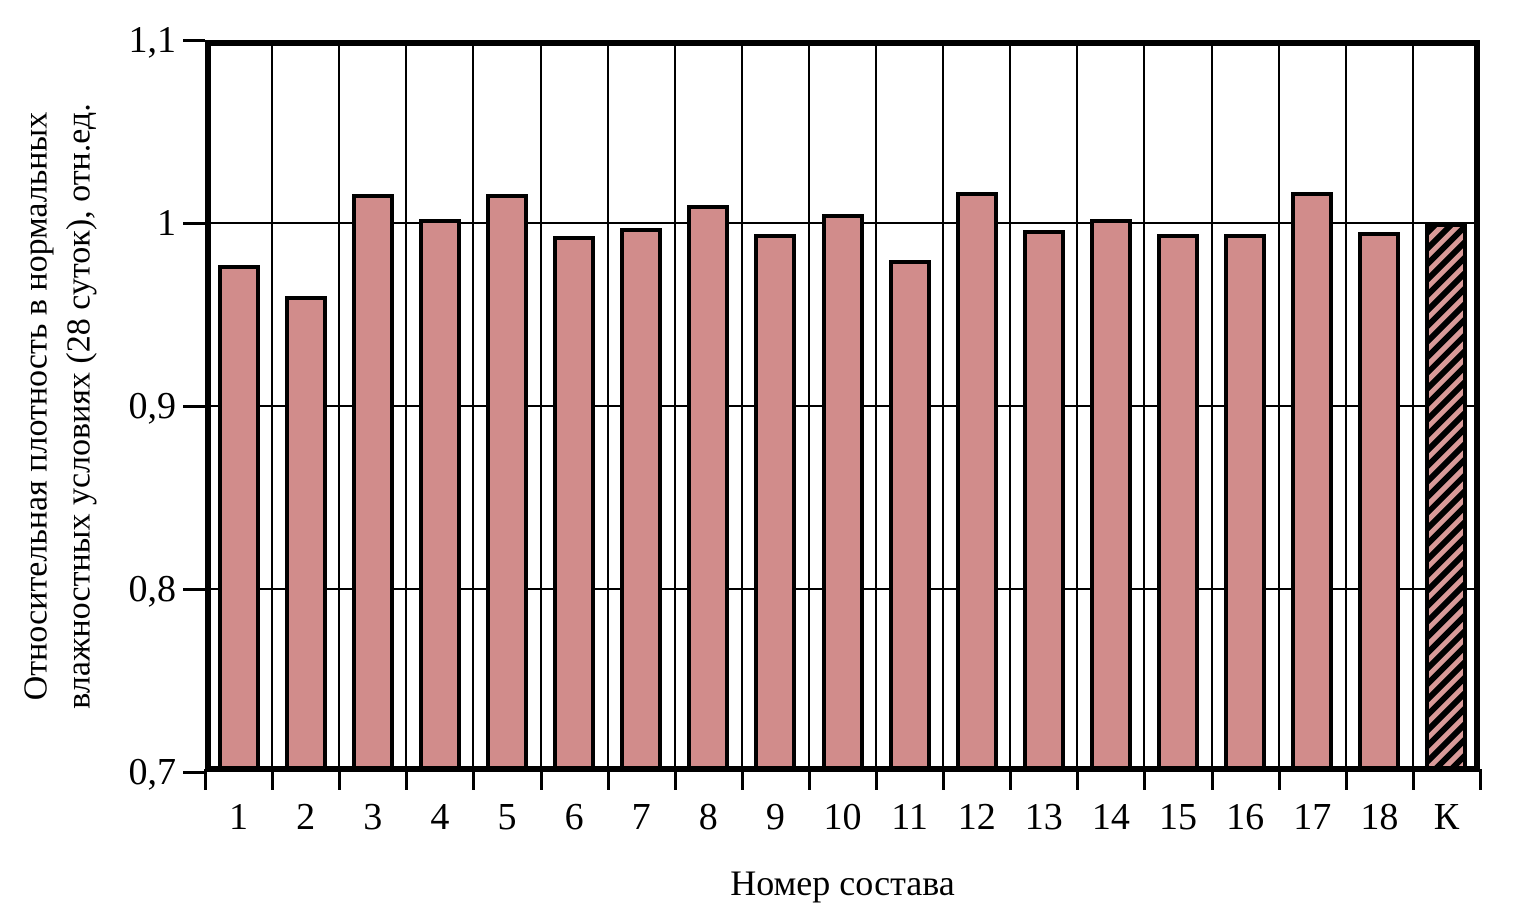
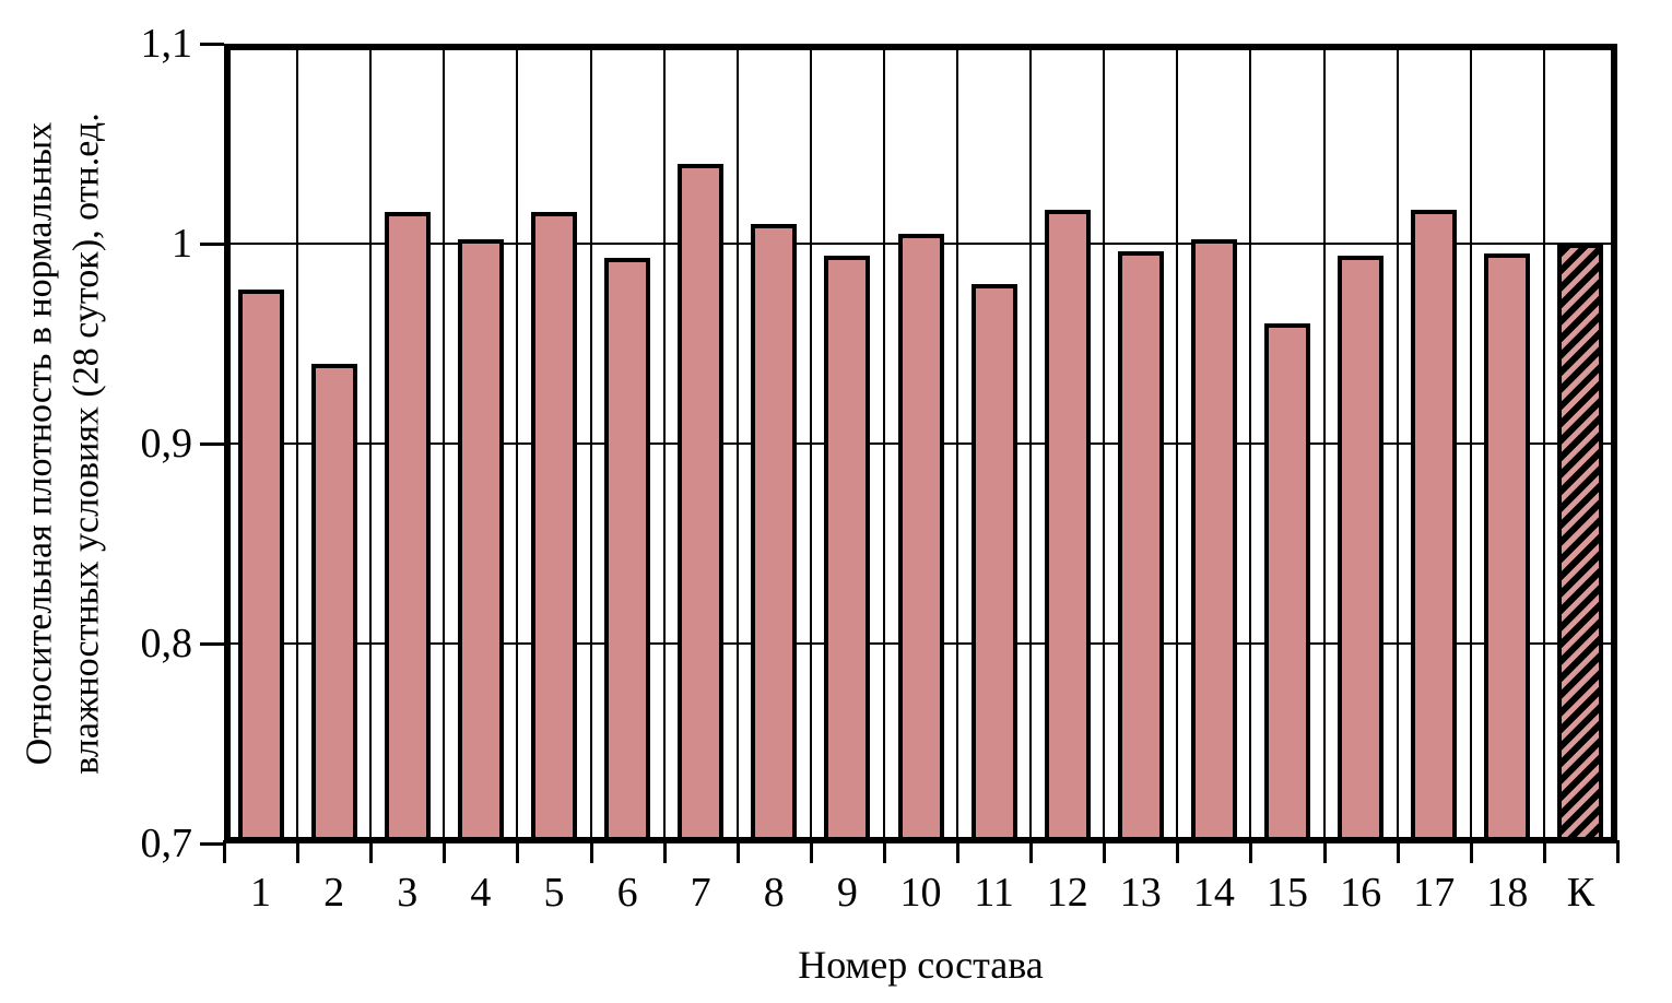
2: 0,96 -> 0,94
7: 1,00 -> 1,04
15: 0,99 -> 0,96
